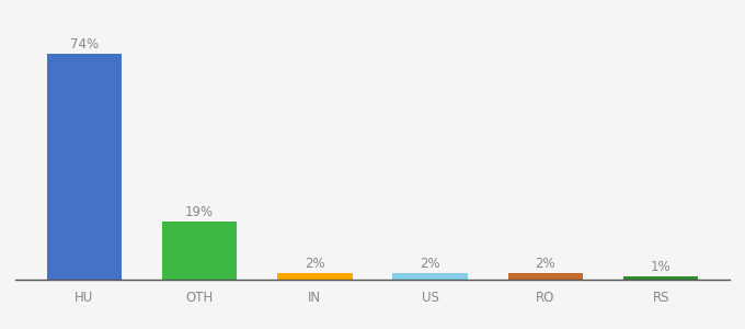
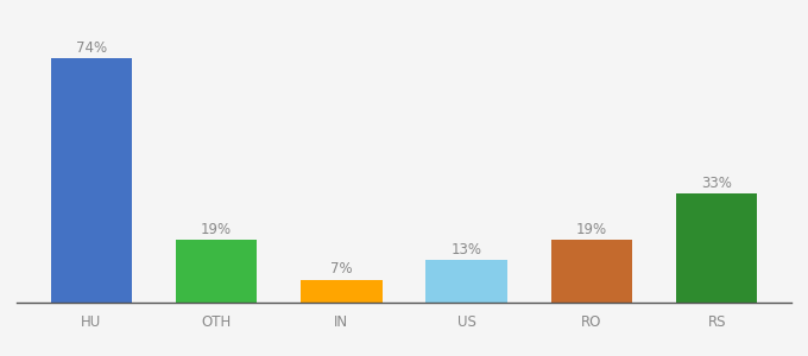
IN: 2% -> 7%
US: 2% -> 13%
RO: 2% -> 19%
RS: 1% -> 33%
